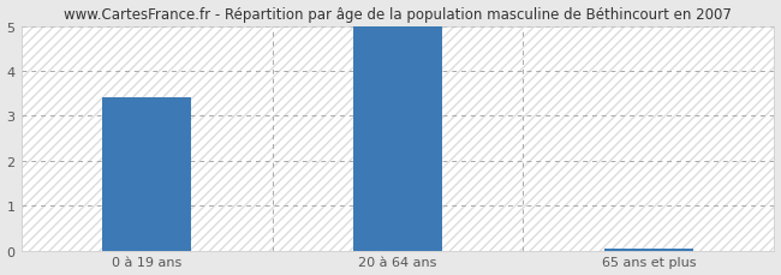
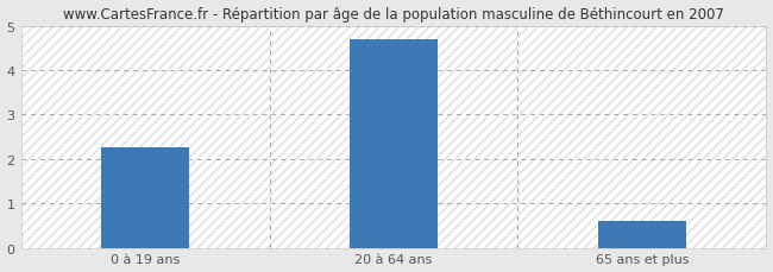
0 à 19 ans: 3.40 -> 2.25
20 à 64 ans: 5.00 -> 4.70
65 ans et plus: 0.05 -> 0.60
